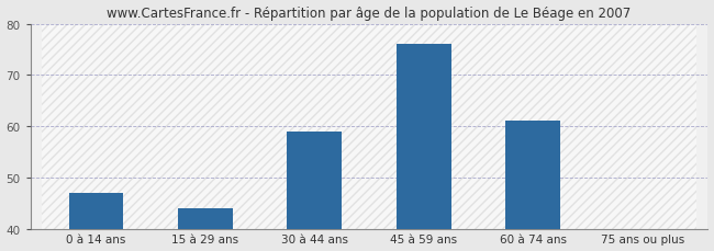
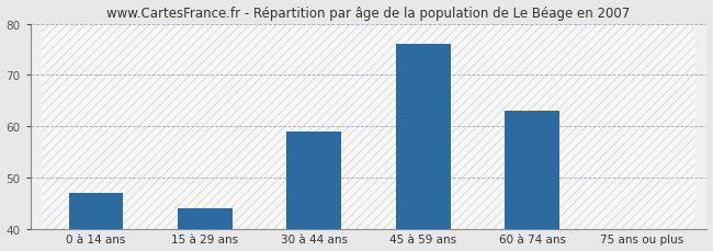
60 à 74 ans: 61 -> 63
